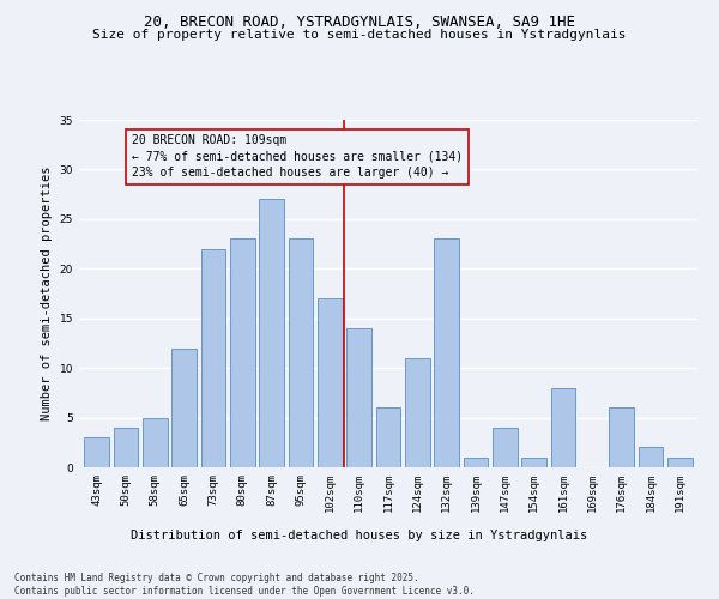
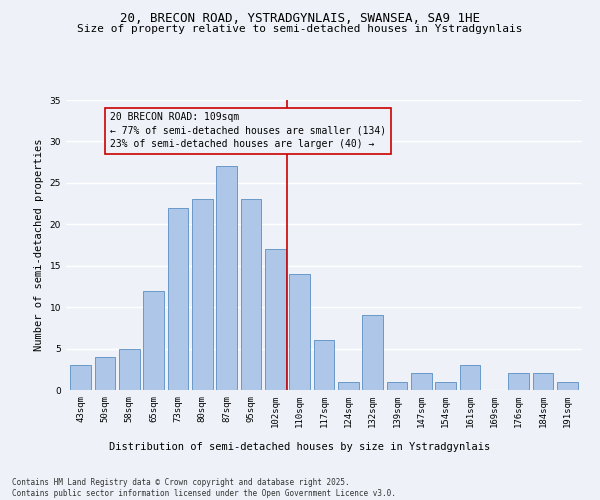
124sqm: 11 -> 1
132sqm: 23 -> 9
147sqm: 4 -> 2
161sqm: 8 -> 3
176sqm: 6 -> 2
